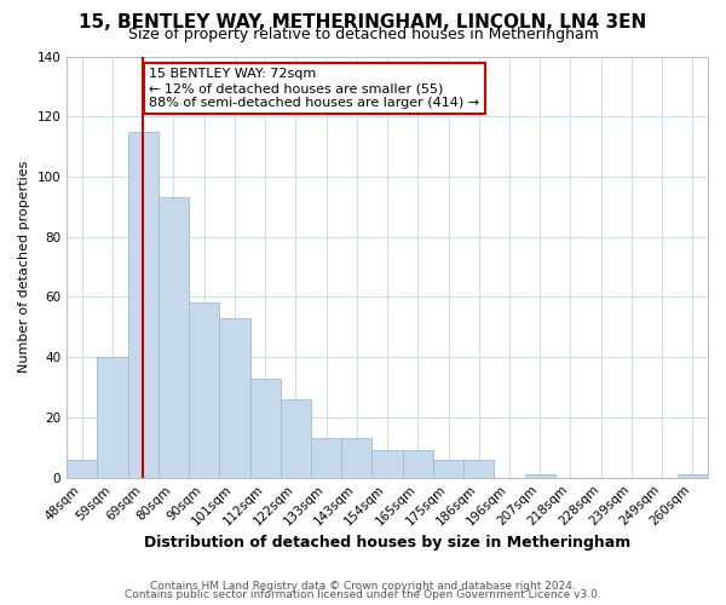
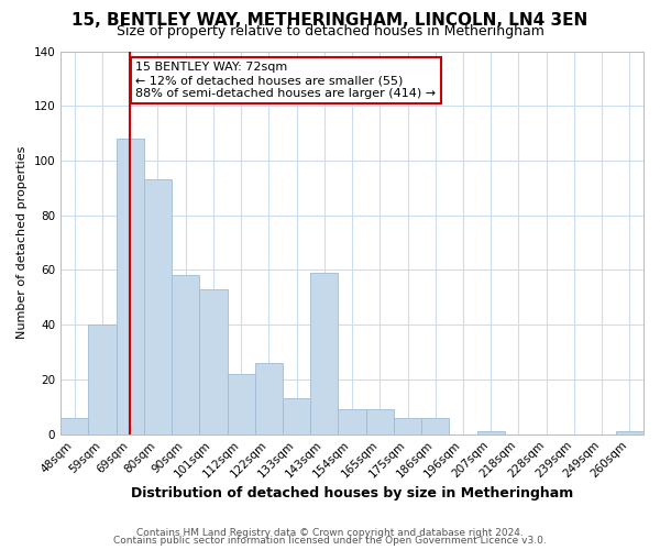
69sqm: 115 -> 108
112sqm: 33 -> 22
143sqm: 13 -> 59
